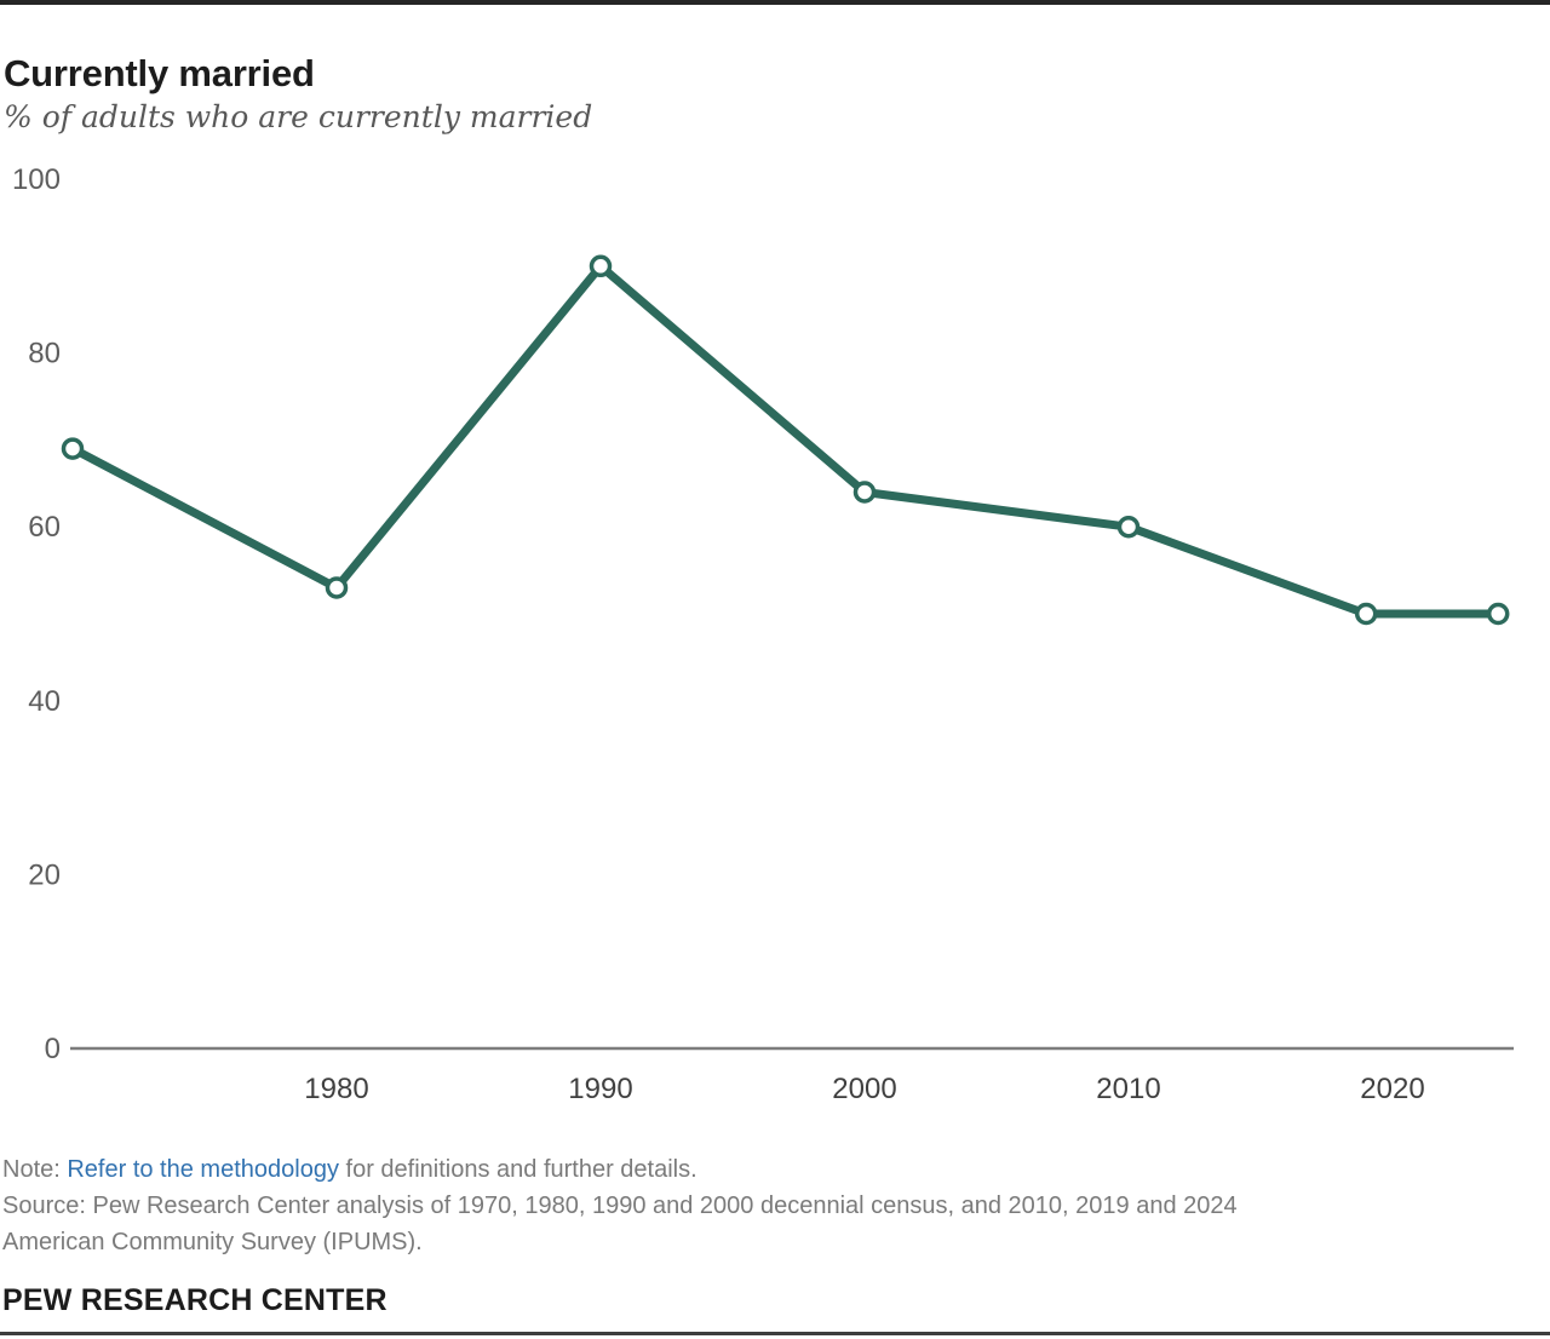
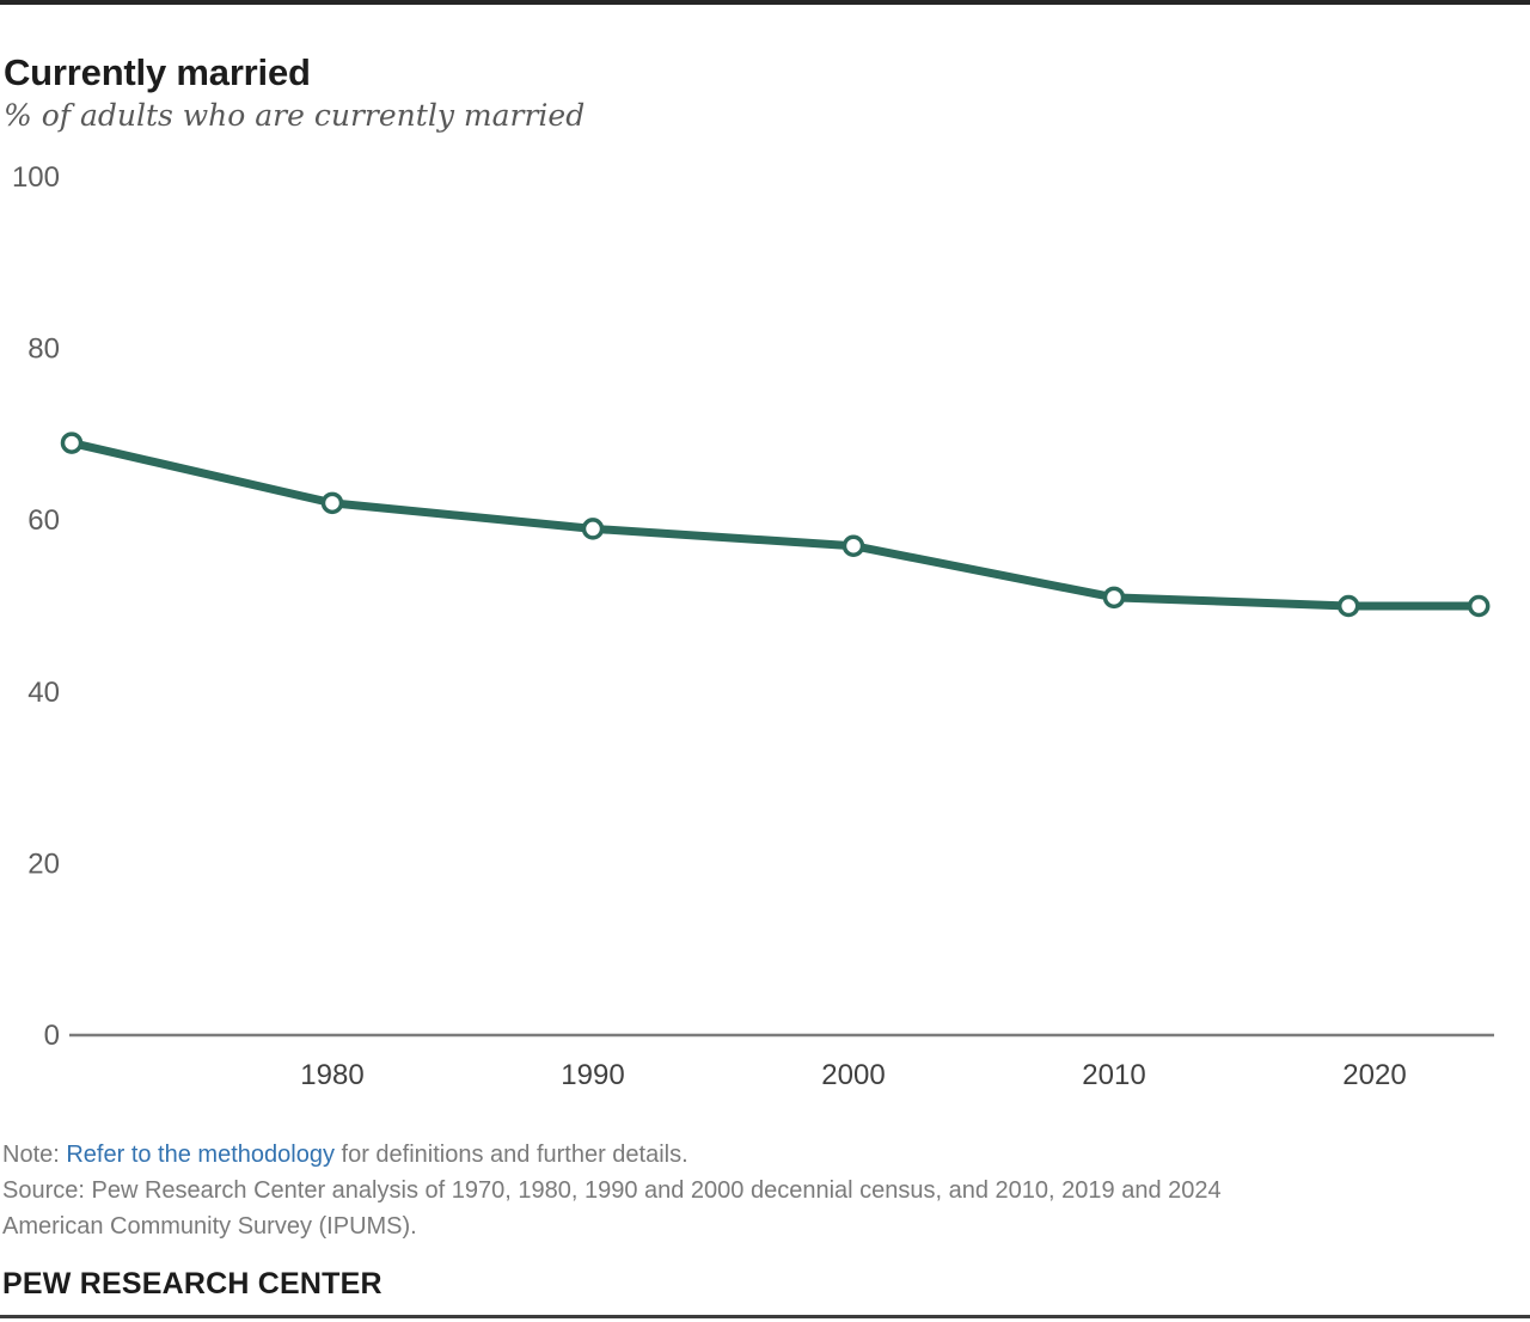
1980: 53 -> 62
1990: 90 -> 59
2000: 64 -> 57
2010: 60 -> 51
